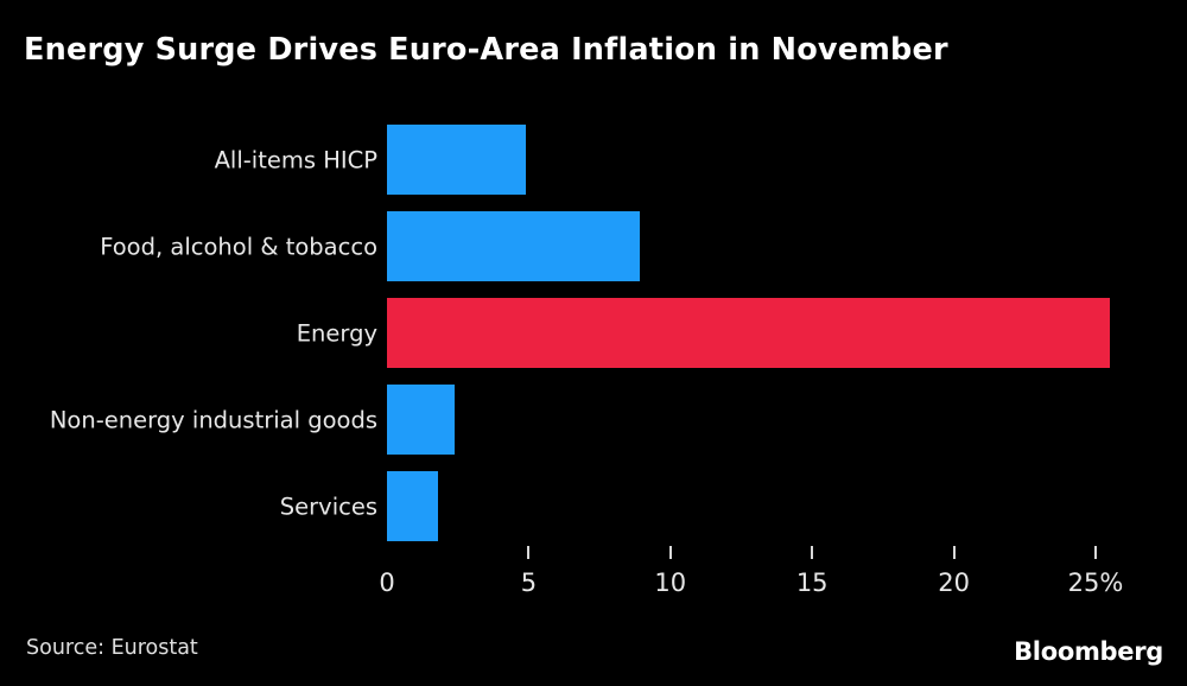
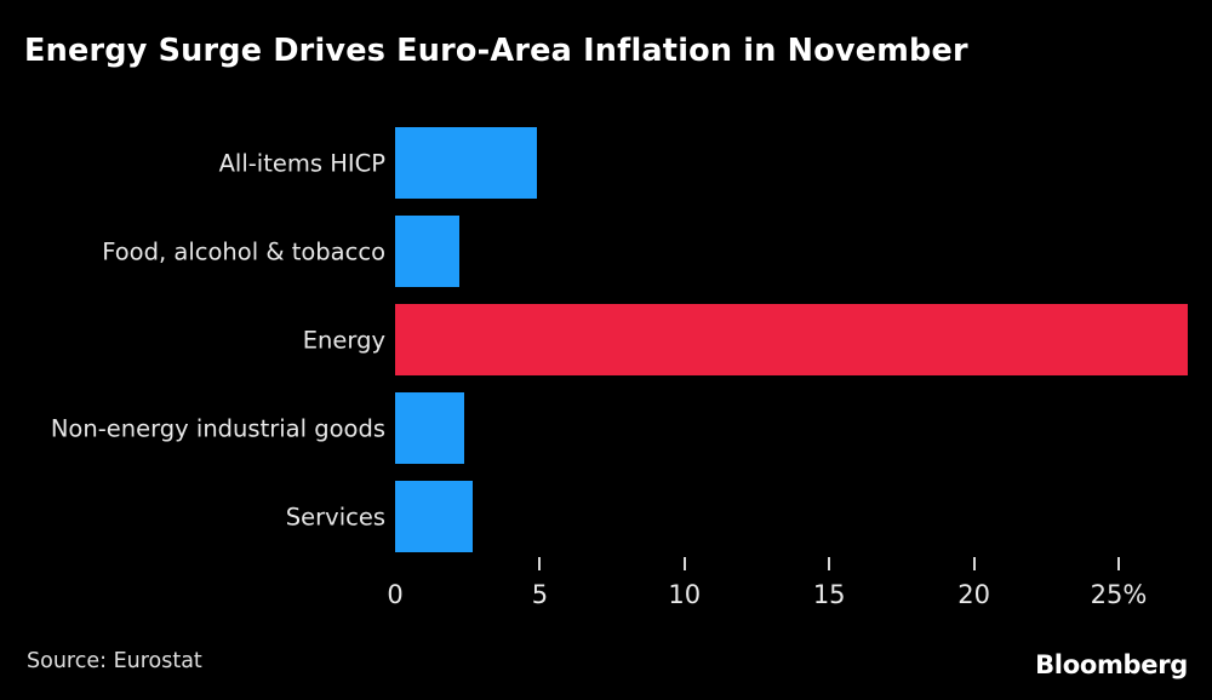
Food, alcohol & tobacco: 8.9% -> 2.2%
Energy: 25.5% -> 27.4%
Services: 1.8% -> 2.7%
